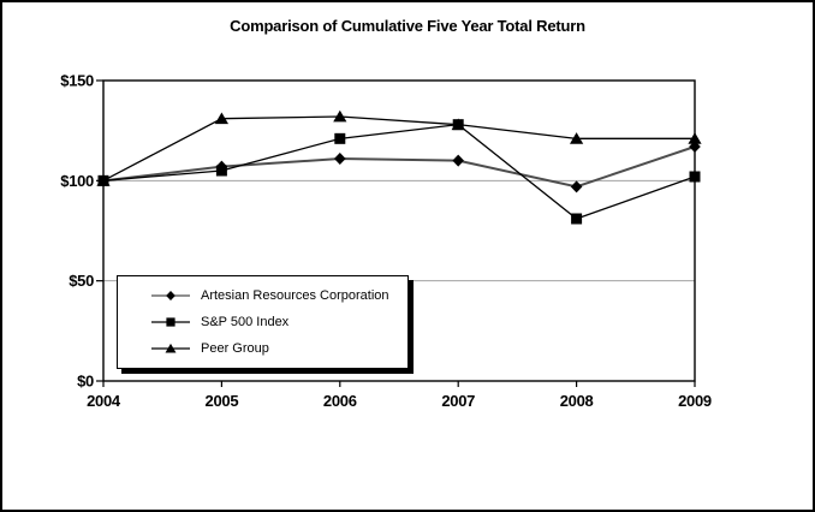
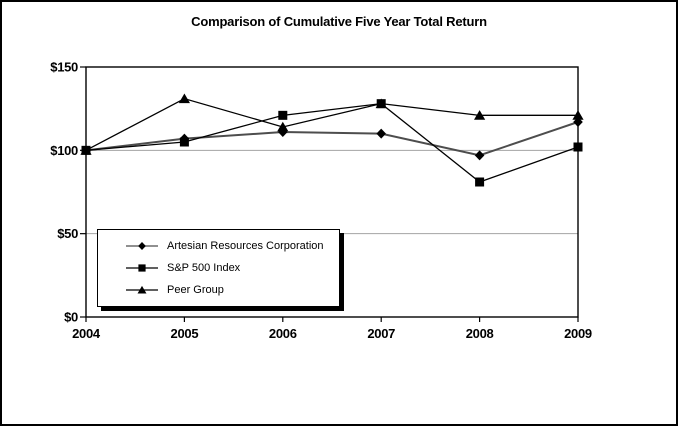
Peer Group/2006: $132 -> $114
